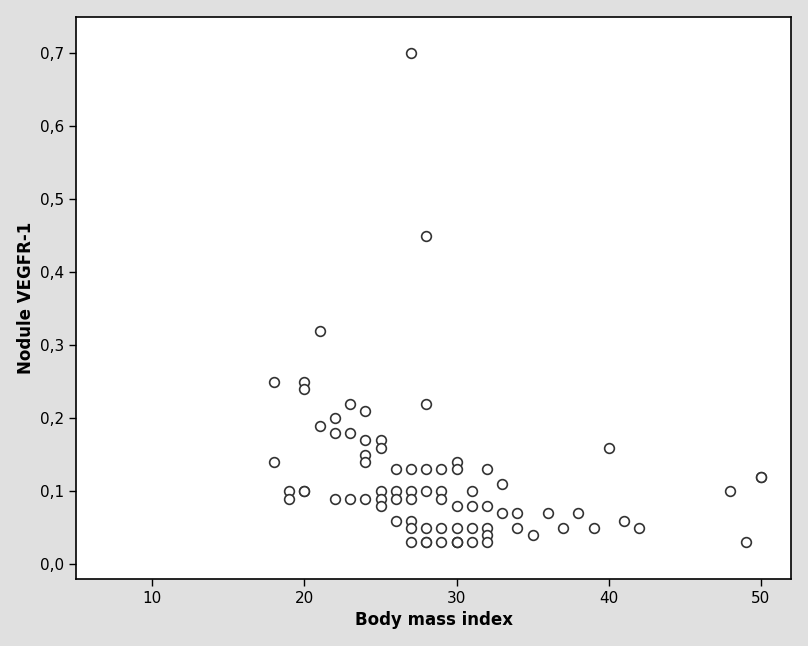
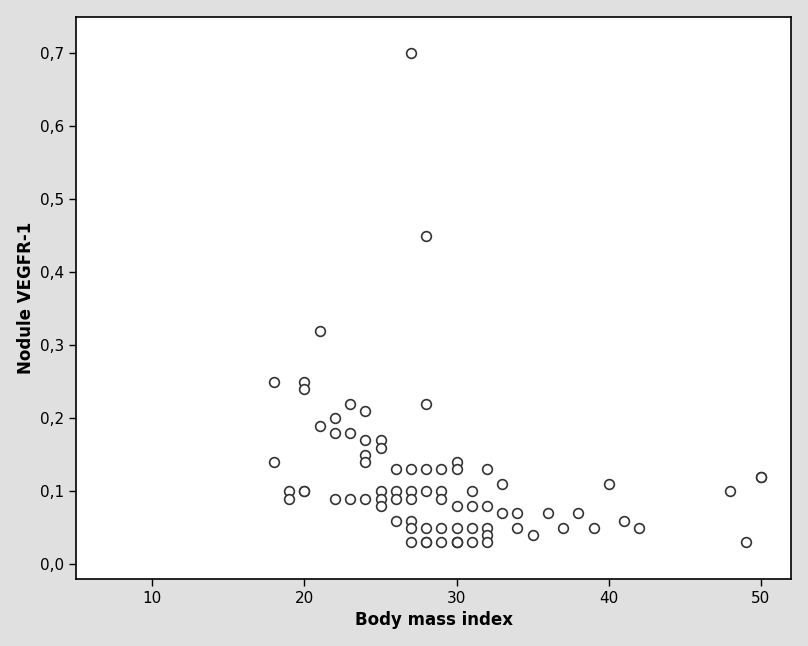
40: 0,16 -> 0,11
